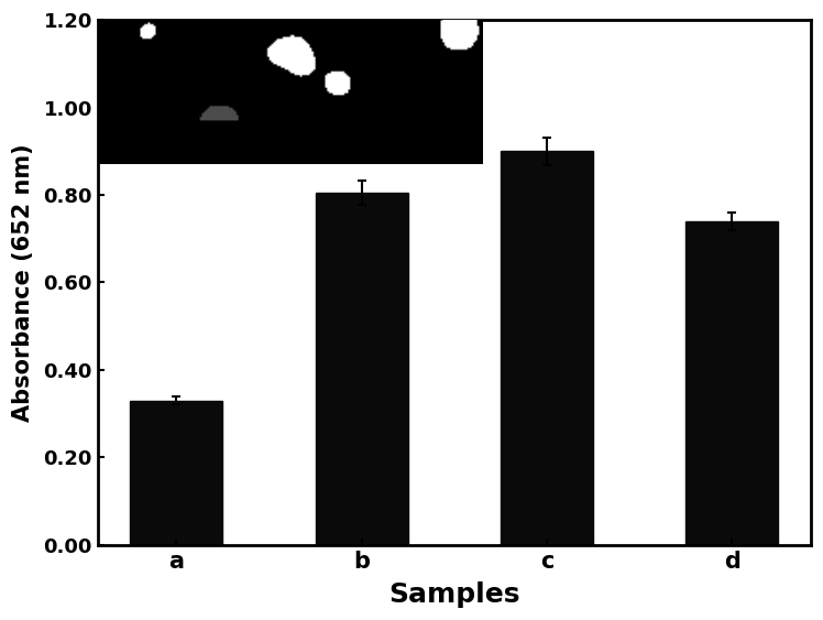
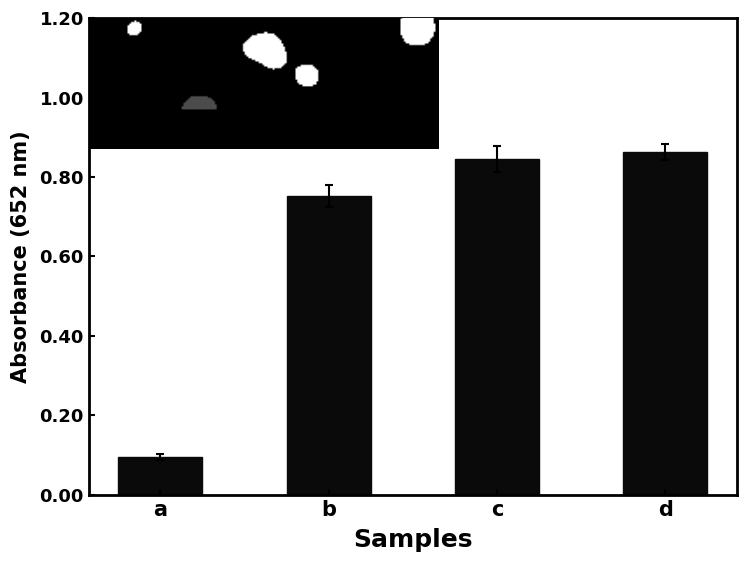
a: 0.330 -> 0.095
b: 0.805 -> 0.752
c: 0.900 -> 0.845
d: 0.740 -> 0.862
